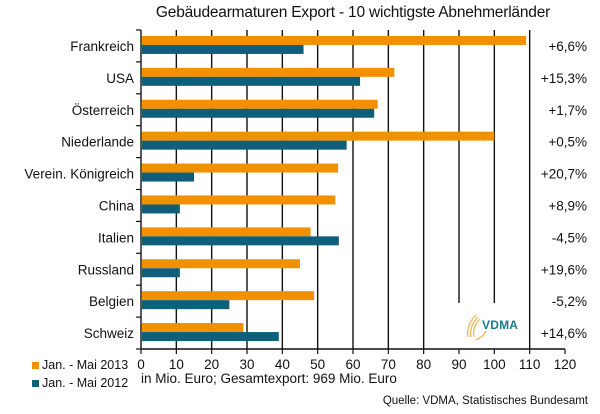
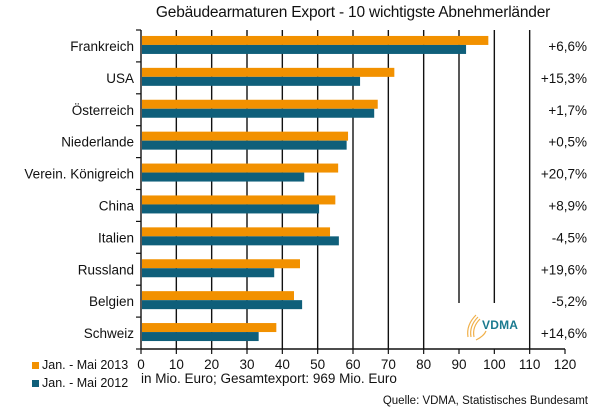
Jan. - Mai 2013/Frankreich: 109 -> 98
Jan. - Mai 2012/Frankreich: 46 -> 92
Jan. - Mai 2013/Niederlande: 100 -> 59
Jan. - Mai 2012/Verein. Königreich: 15 -> 46
Jan. - Mai 2012/China: 11 -> 50
Jan. - Mai 2013/Italien: 48 -> 54
Jan. - Mai 2012/Russland: 11 -> 38
Jan. - Mai 2013/Belgien: 49 -> 43
Jan. - Mai 2012/Belgien: 25 -> 46
Jan. - Mai 2013/Schweiz: 29 -> 38
Jan. - Mai 2012/Schweiz: 39 -> 33
